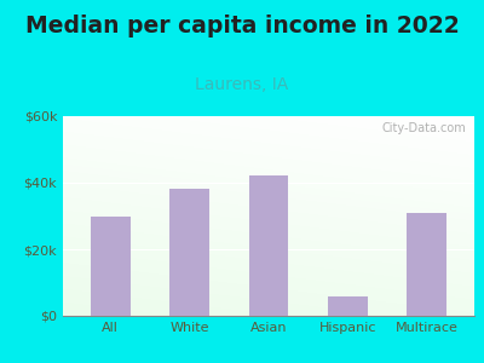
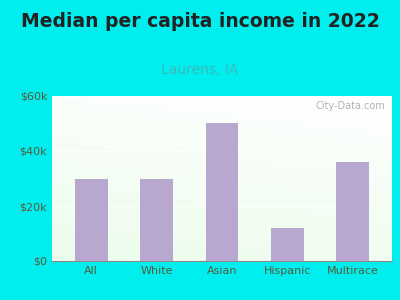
White: $38k -> $30k
Asian: $42k -> $50k
Hispanic: $6k -> $12k
Multirace: $31k -> $36k
